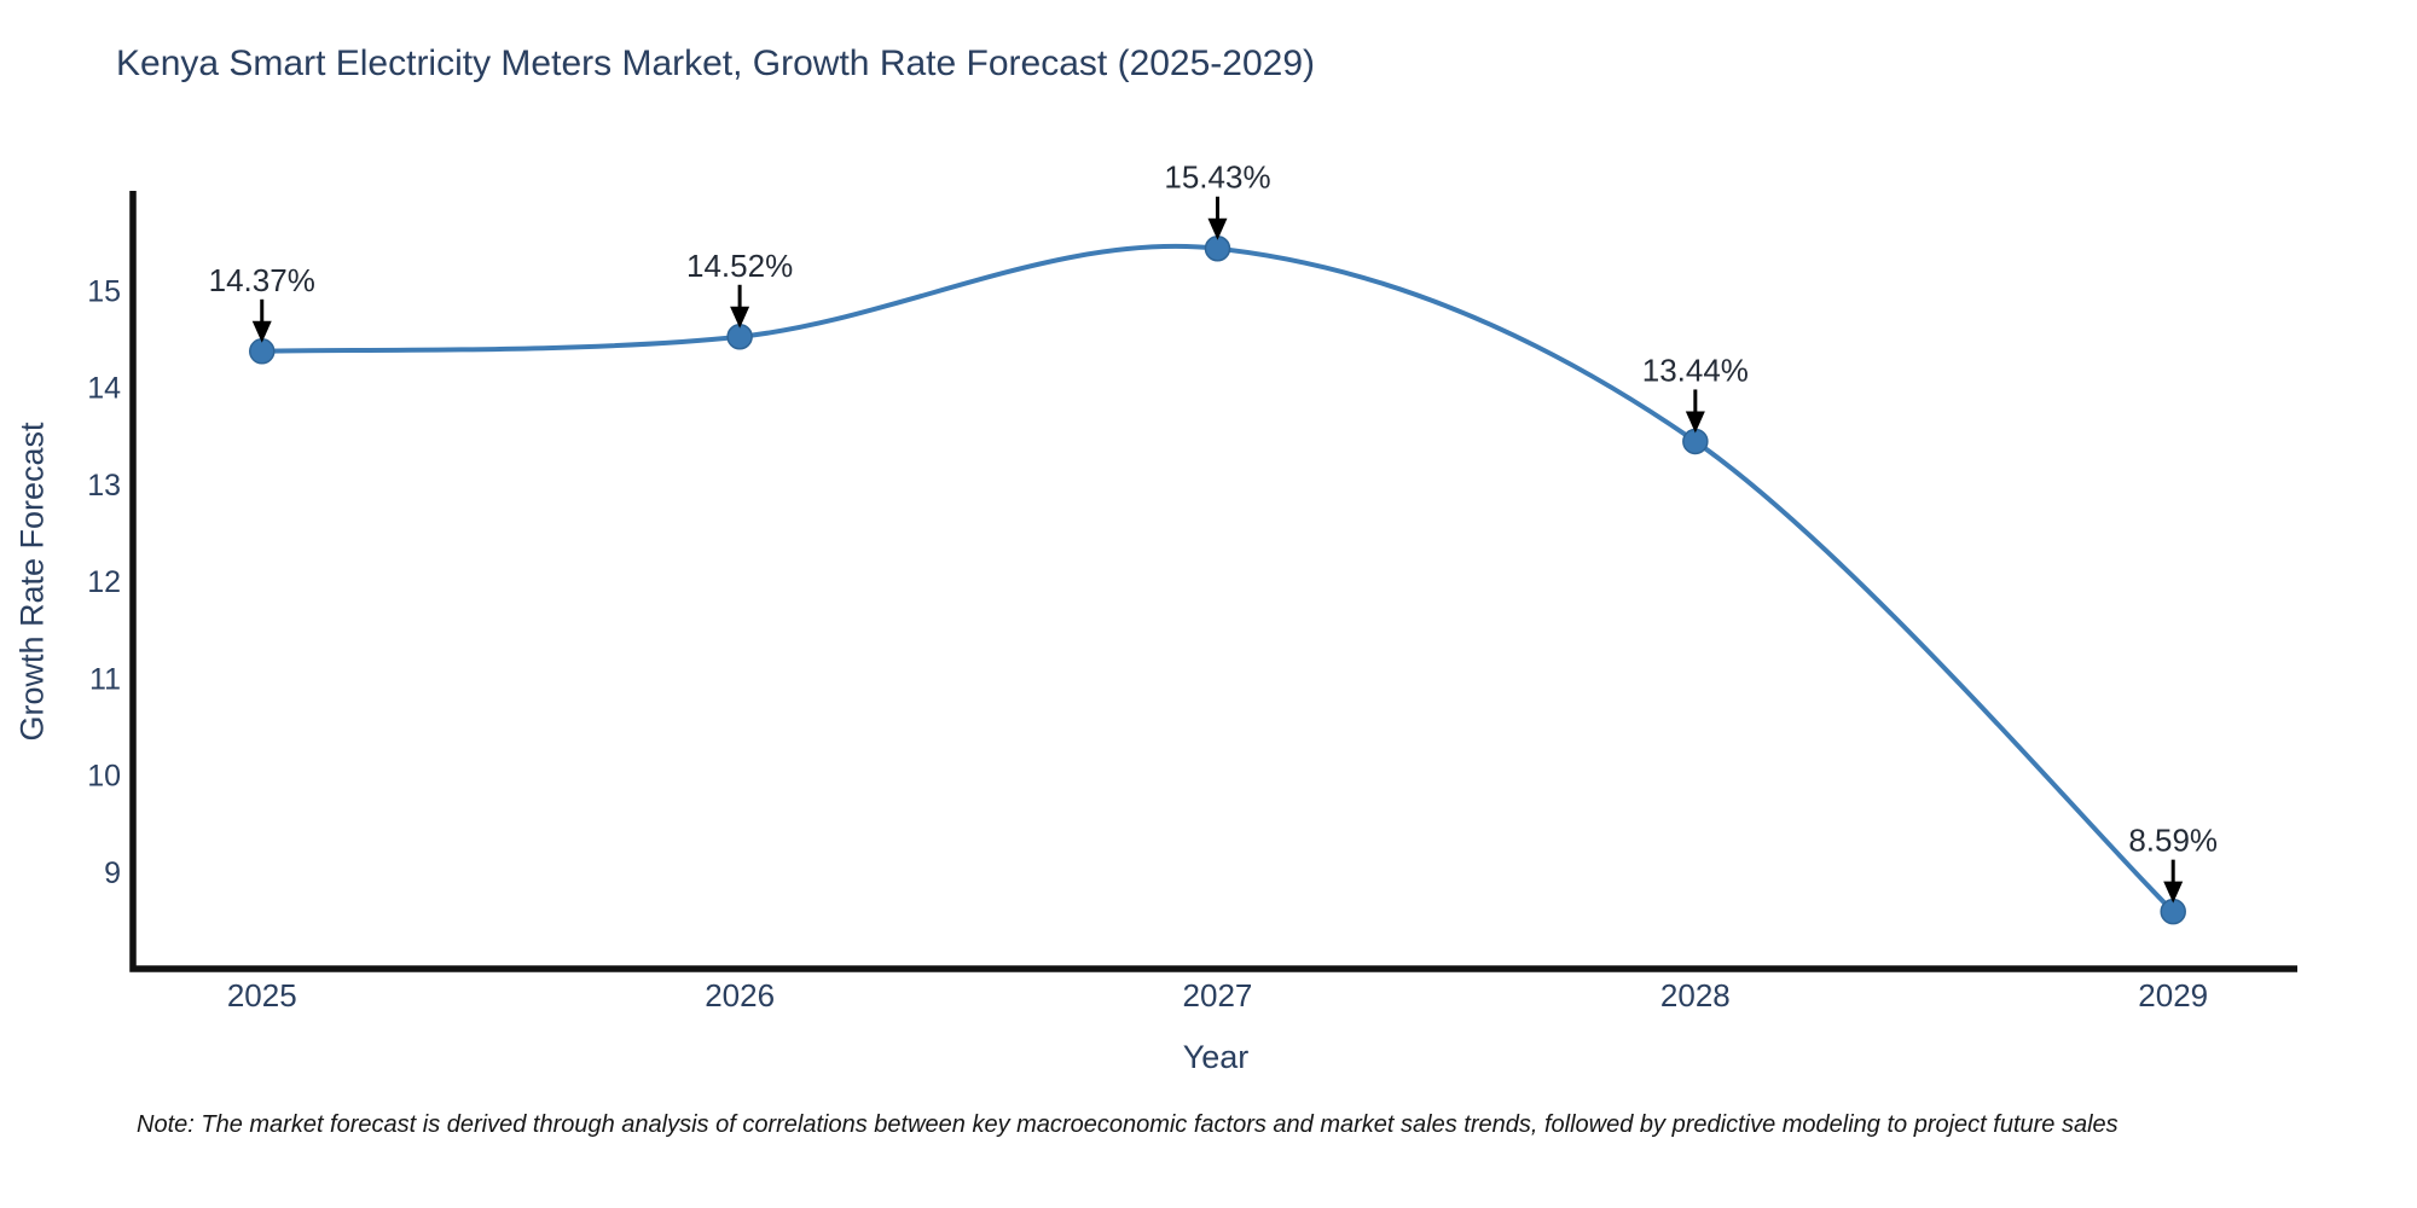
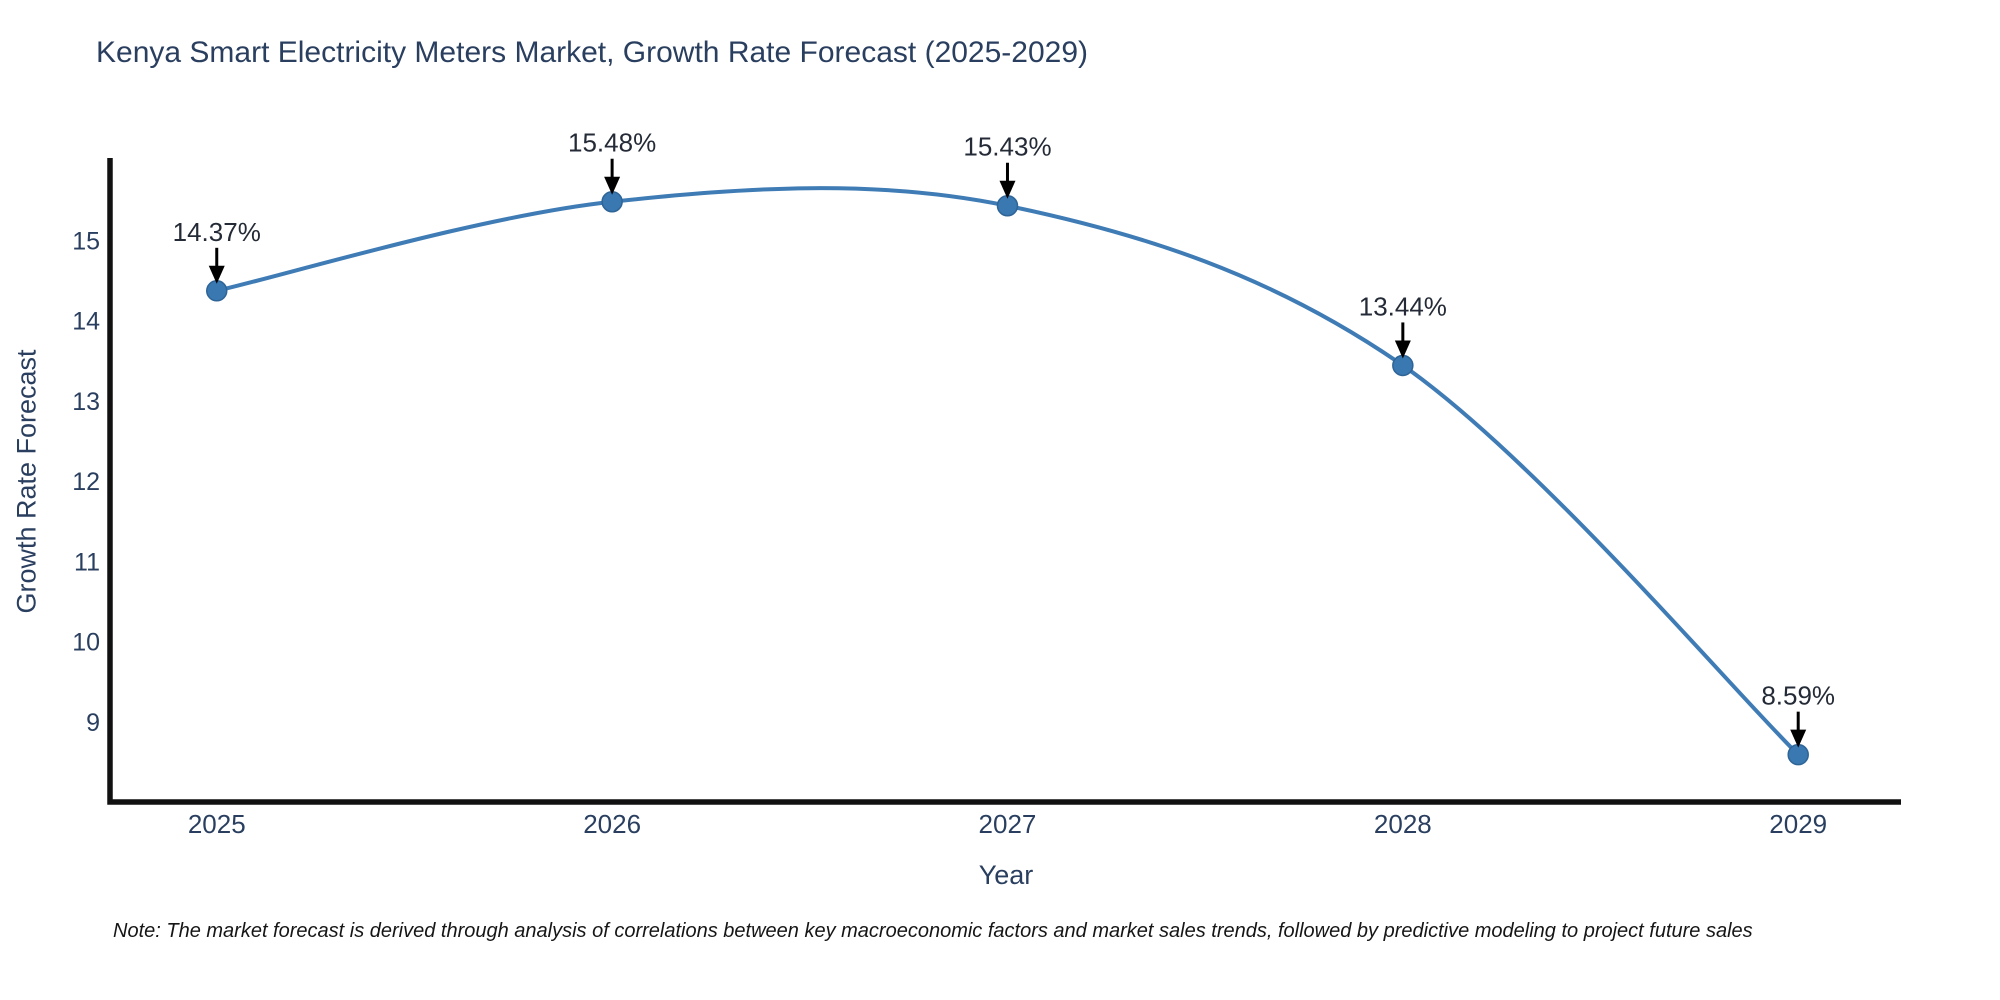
2026: 14.52% -> 15.48%
